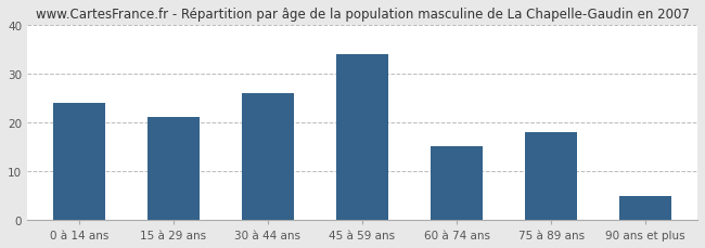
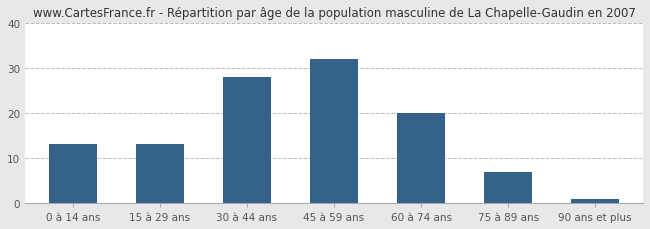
0 à 14 ans: 24 -> 13
15 à 29 ans: 21 -> 13
30 à 44 ans: 26 -> 28
45 à 59 ans: 34 -> 32
60 à 74 ans: 15 -> 20
75 à 89 ans: 18 -> 7
90 ans et plus: 5 -> 1
